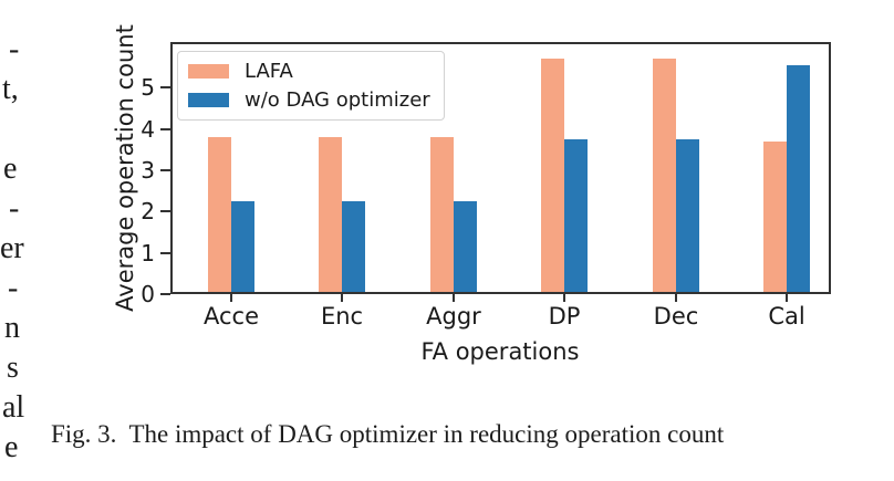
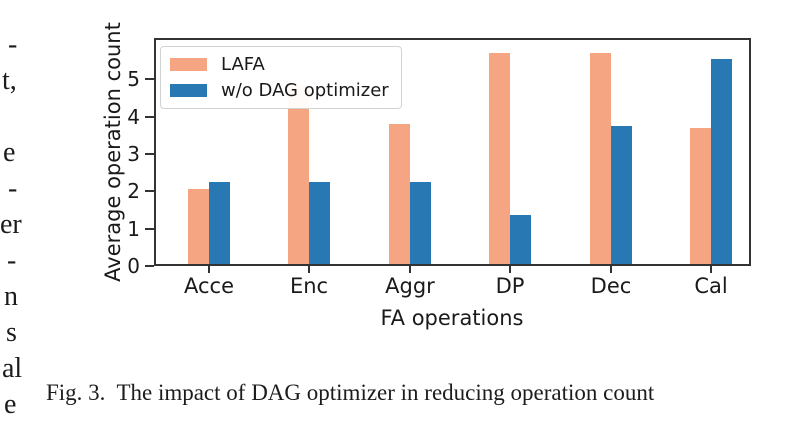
LAFA/Acce: 3.8 -> 2.0
LAFA/Enc: 3.8 -> 4.8
w/o DAG optimizer/DP: 3.7 -> 1.3
